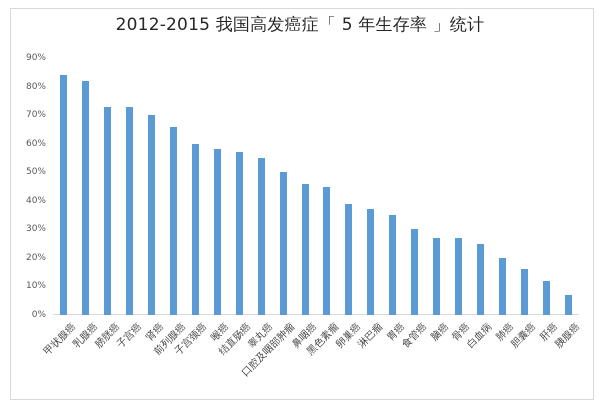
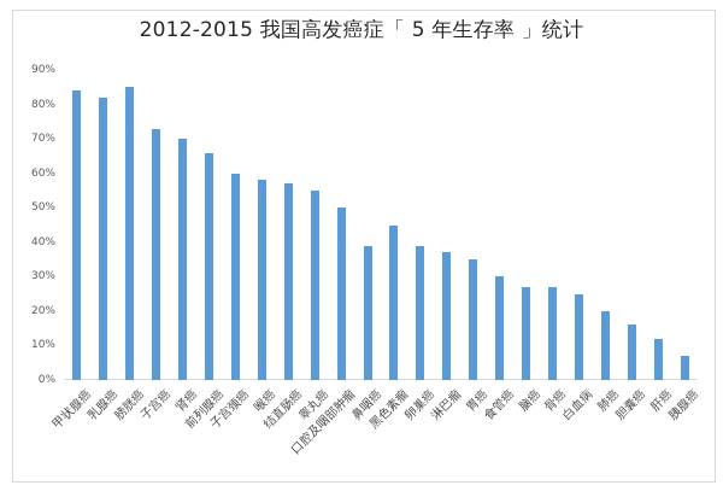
膀胱癌: 73% -> 85%
鼻咽癌: 46% -> 39%
